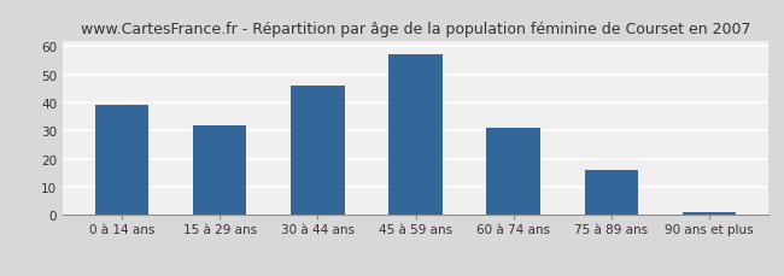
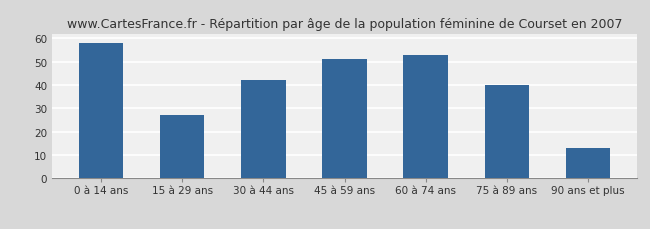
0 à 14 ans: 39 -> 58
15 à 29 ans: 32 -> 27
30 à 44 ans: 46 -> 42
45 à 59 ans: 57 -> 51
60 à 74 ans: 31 -> 53
75 à 89 ans: 16 -> 40
90 ans et plus: 1 -> 13
